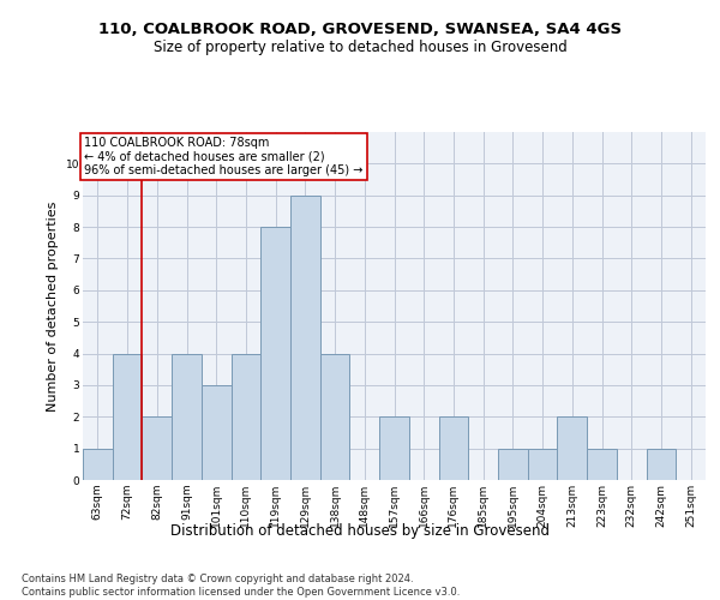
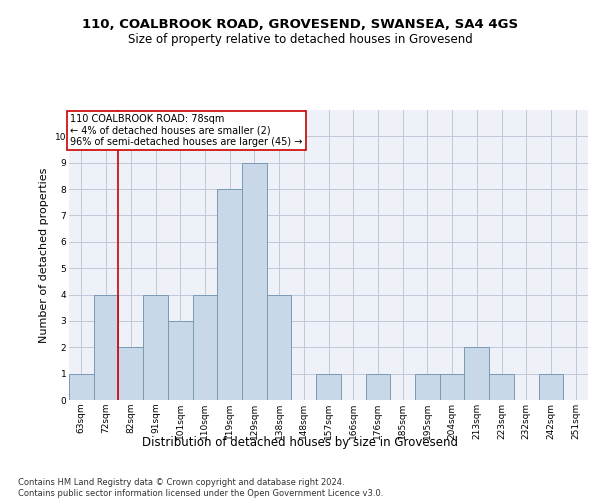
157sqm: 2 -> 1
176sqm: 2 -> 1
